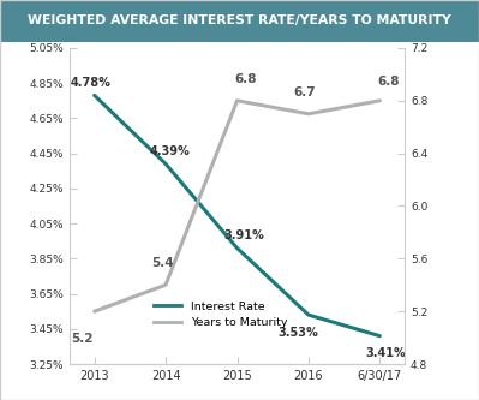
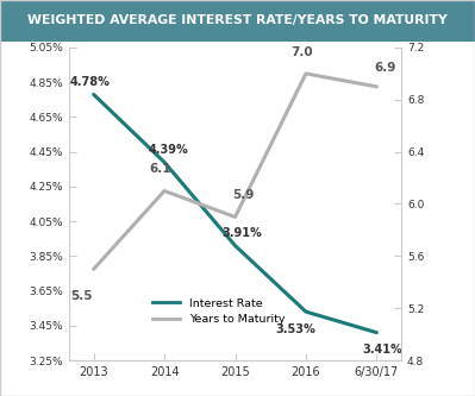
Years to Maturity/2013: 5.2 -> 5.5
Years to Maturity/2014: 5.4 -> 6.1
Years to Maturity/2015: 6.8 -> 5.9
Years to Maturity/2016: 6.7 -> 7.0
Years to Maturity/6/30/17: 6.8 -> 6.9
